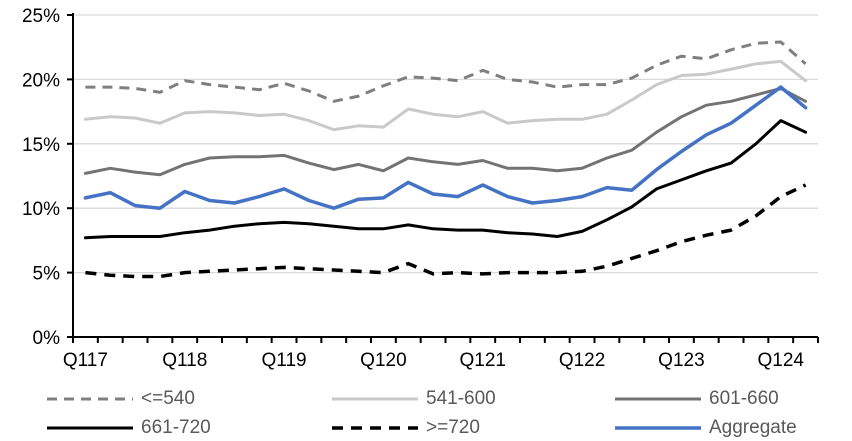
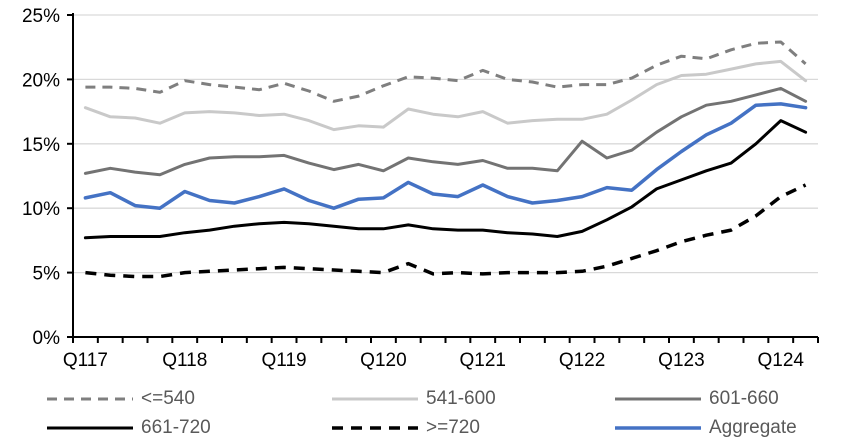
541-600/Q117: 16.9% -> 17.8%
601-660/Q122: 13.1% -> 15.2%
Aggregate/Q124: 19.4% -> 18.1%
